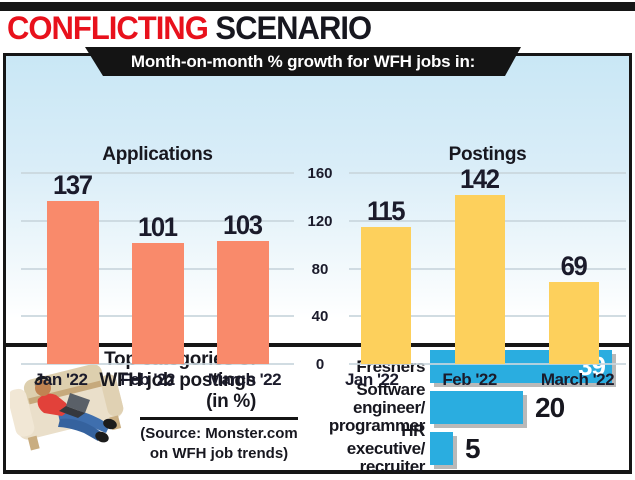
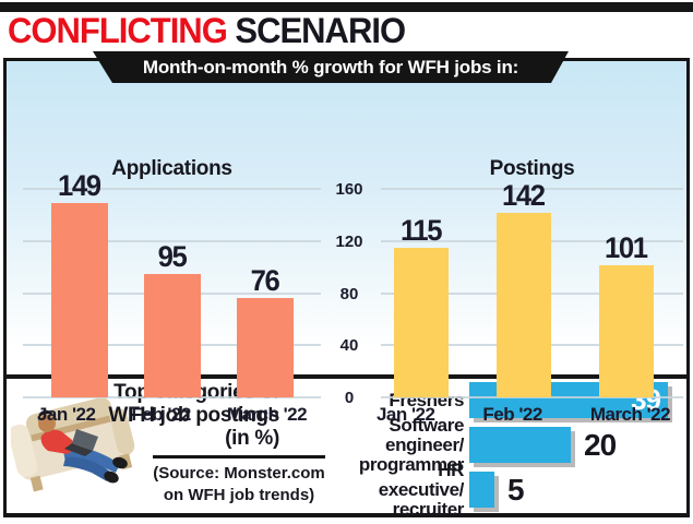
Applications/Jan '22: 137 -> 149
Applications/Feb '22: 101 -> 95
Applications/March '22: 103 -> 76
Postings/March '22: 69 -> 101
